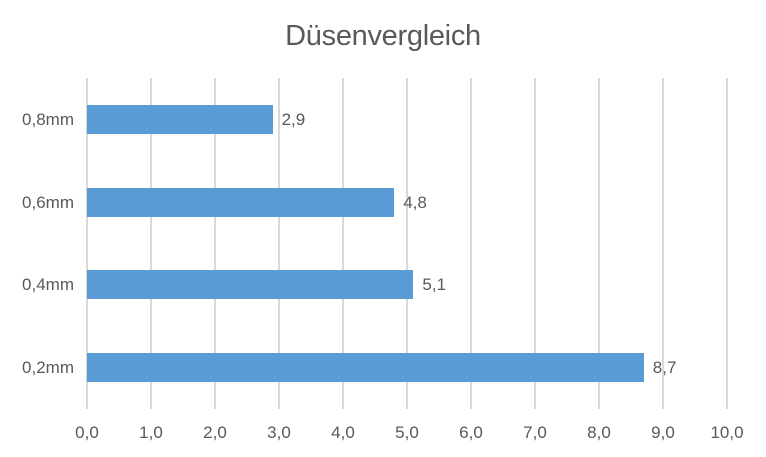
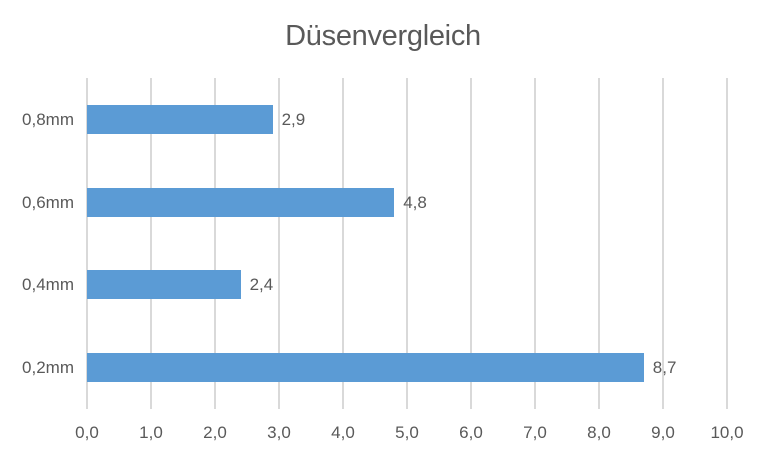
0,4mm: 5,1 -> 2,4
